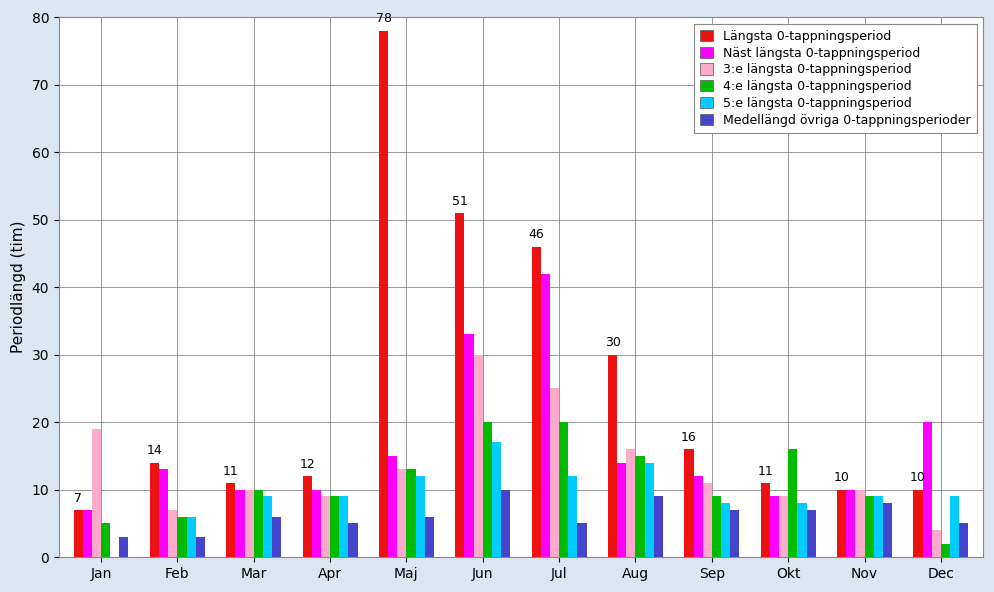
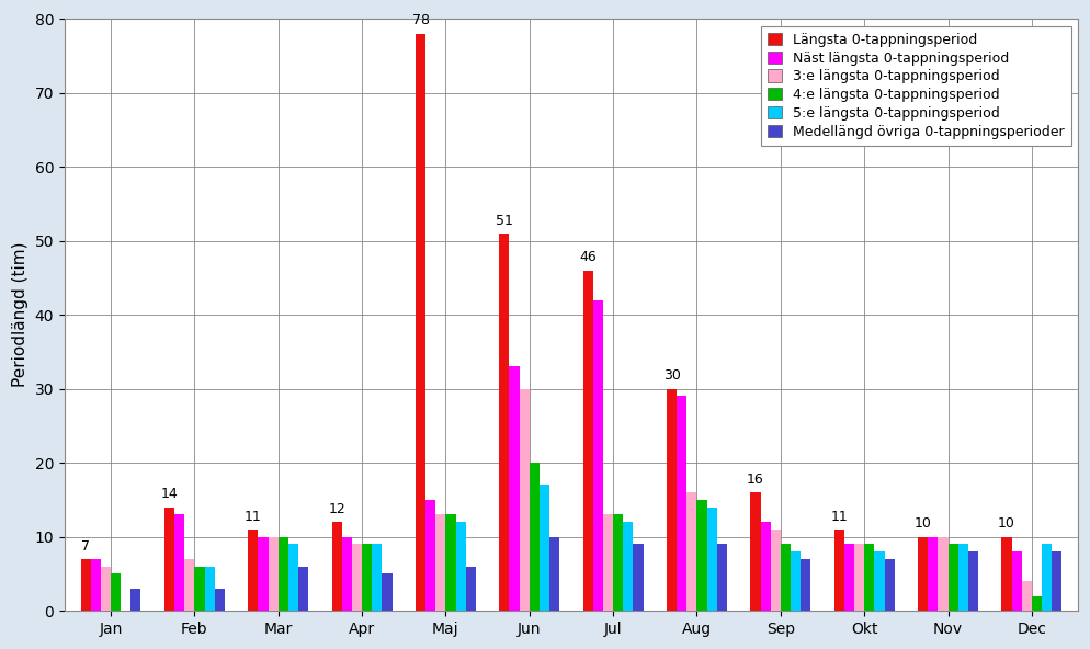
3:e längsta 0-tappningsperiod/Jan: 19 -> 6
3:e längsta 0-tappningsperiod/Jul: 25 -> 13
4:e längsta 0-tappningsperiod/Jul: 20 -> 13
Medellängd övriga 0-tappningsperioder/Jul: 5 -> 9
Näst längsta 0-tappningsperiod/Aug: 14 -> 29
4:e längsta 0-tappningsperiod/Okt: 16 -> 9
Näst längsta 0-tappningsperiod/Dec: 20 -> 8
Medellängd övriga 0-tappningsperioder/Dec: 5 -> 8
